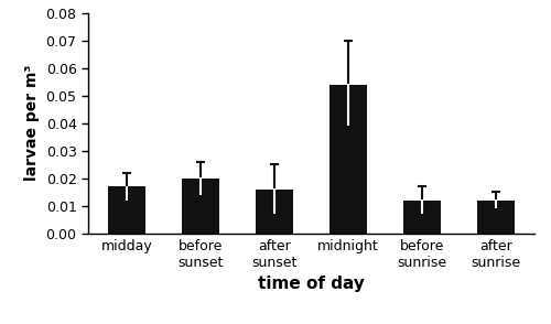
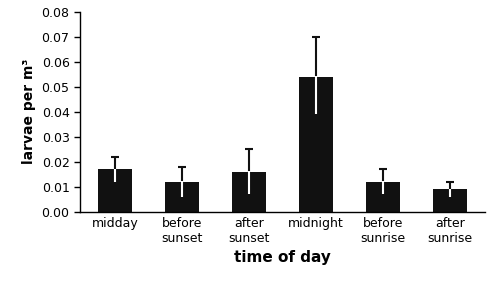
before sunset: 0.020 -> 0.012
after sunrise: 0.012 -> 0.009
